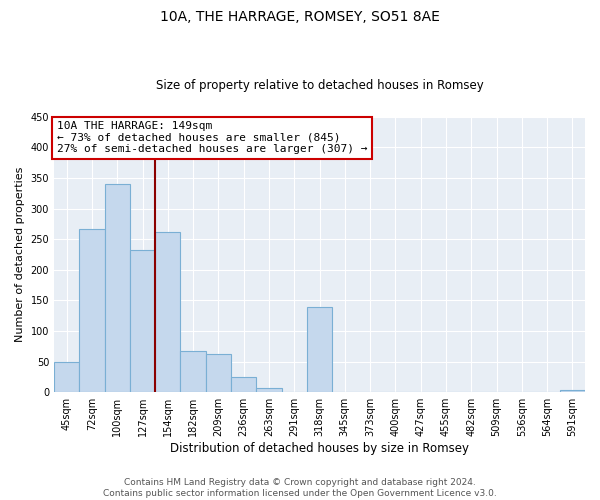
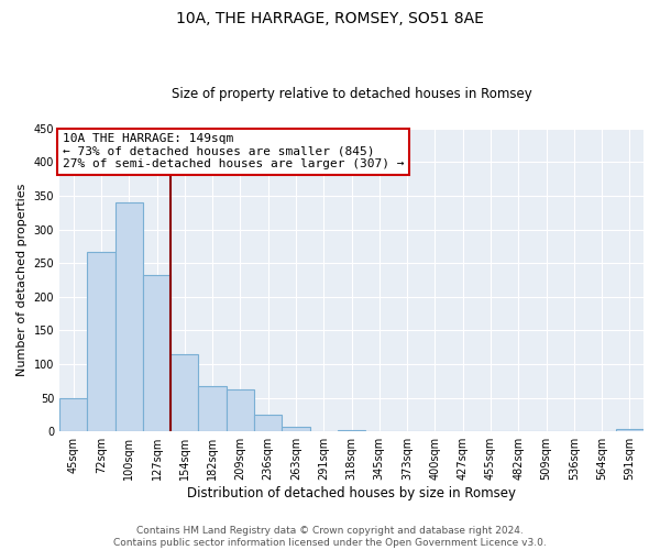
154sqm: 262 -> 115
318sqm: 140 -> 2
